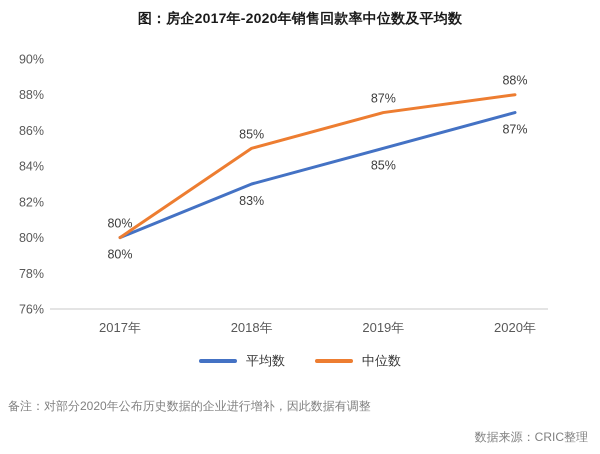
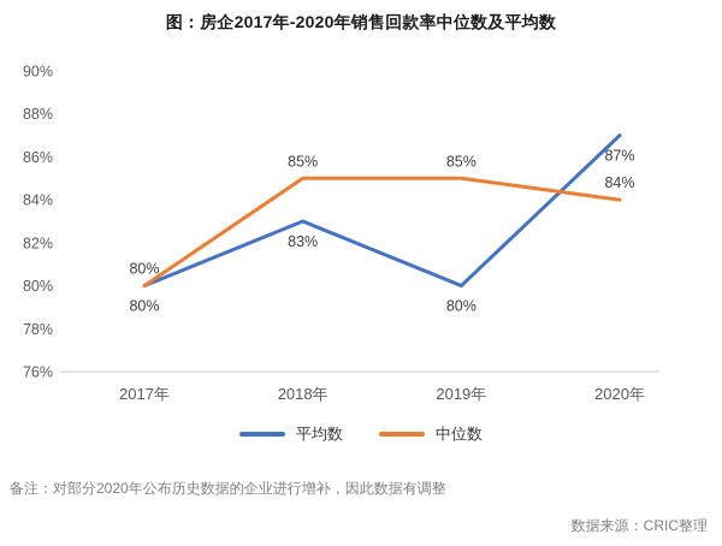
平均数/2019年: 85% -> 80%
中位数/2019年: 87% -> 85%
中位数/2020年: 88% -> 84%
